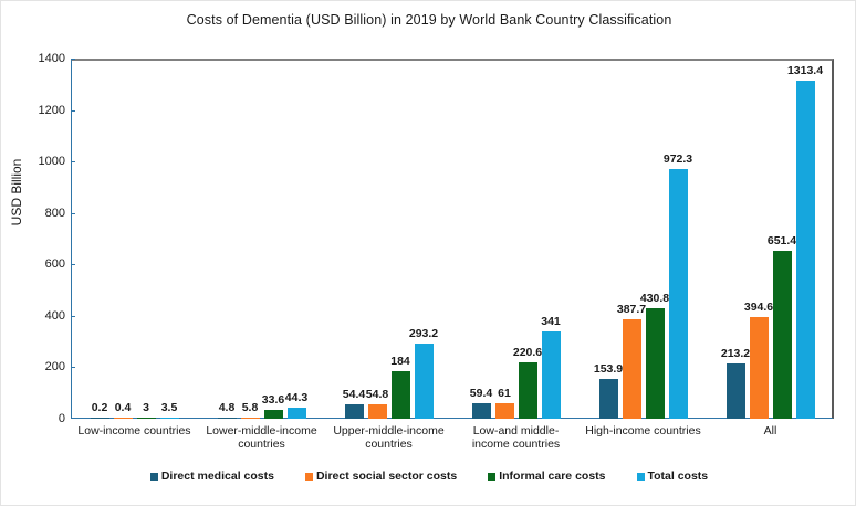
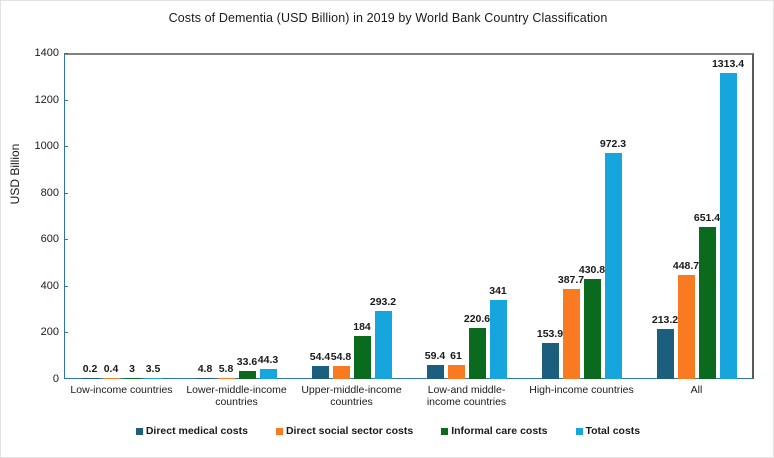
Direct social sector costs/All: 394.6 -> 448.7
